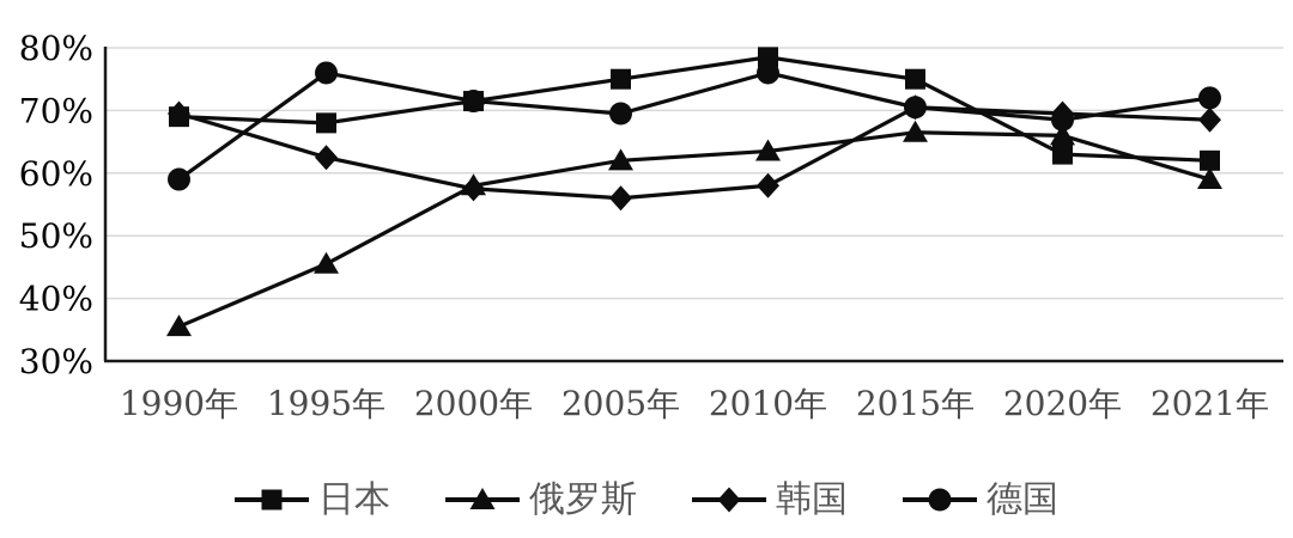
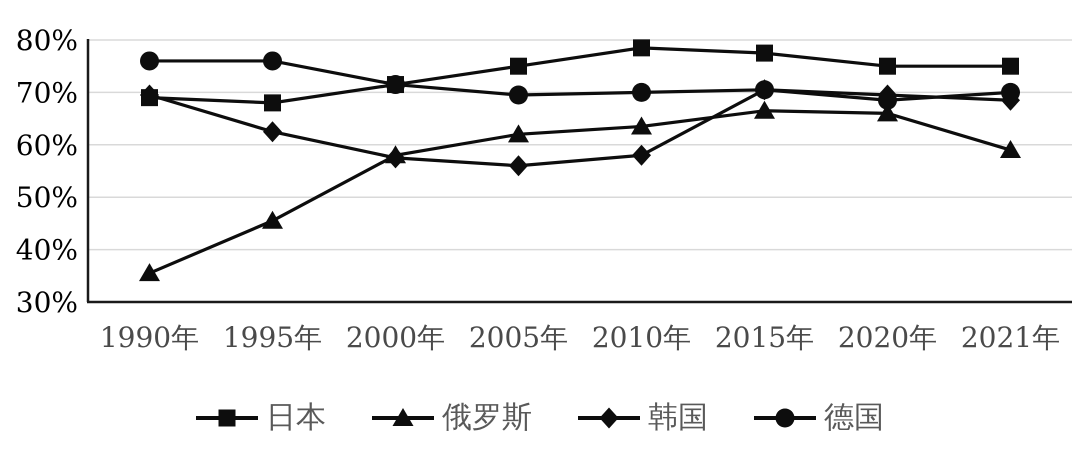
德国/1990年: 59% -> 76%
德国/2010年: 76% -> 70%
日本/2015年: 75% -> 78%
日本/2020年: 63% -> 75%
日本/2021年: 62% -> 75%
德国/2021年: 72% -> 70%
